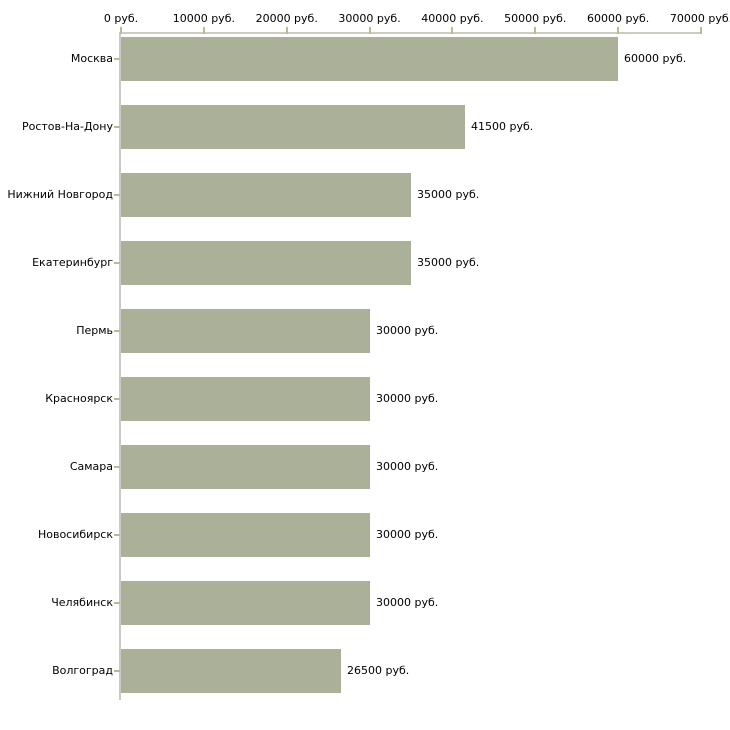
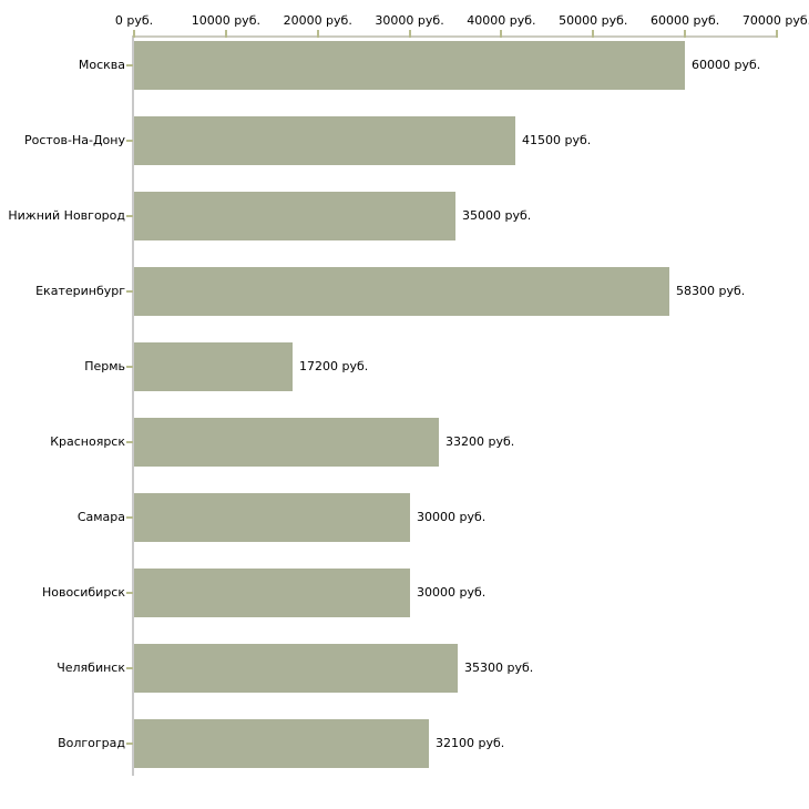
Екатеринбург: 35000 -> 58300
Пермь: 30000 -> 17200
Красноярск: 30000 -> 33200
Челябинск: 30000 -> 35300
Волгоград: 26500 -> 32100
